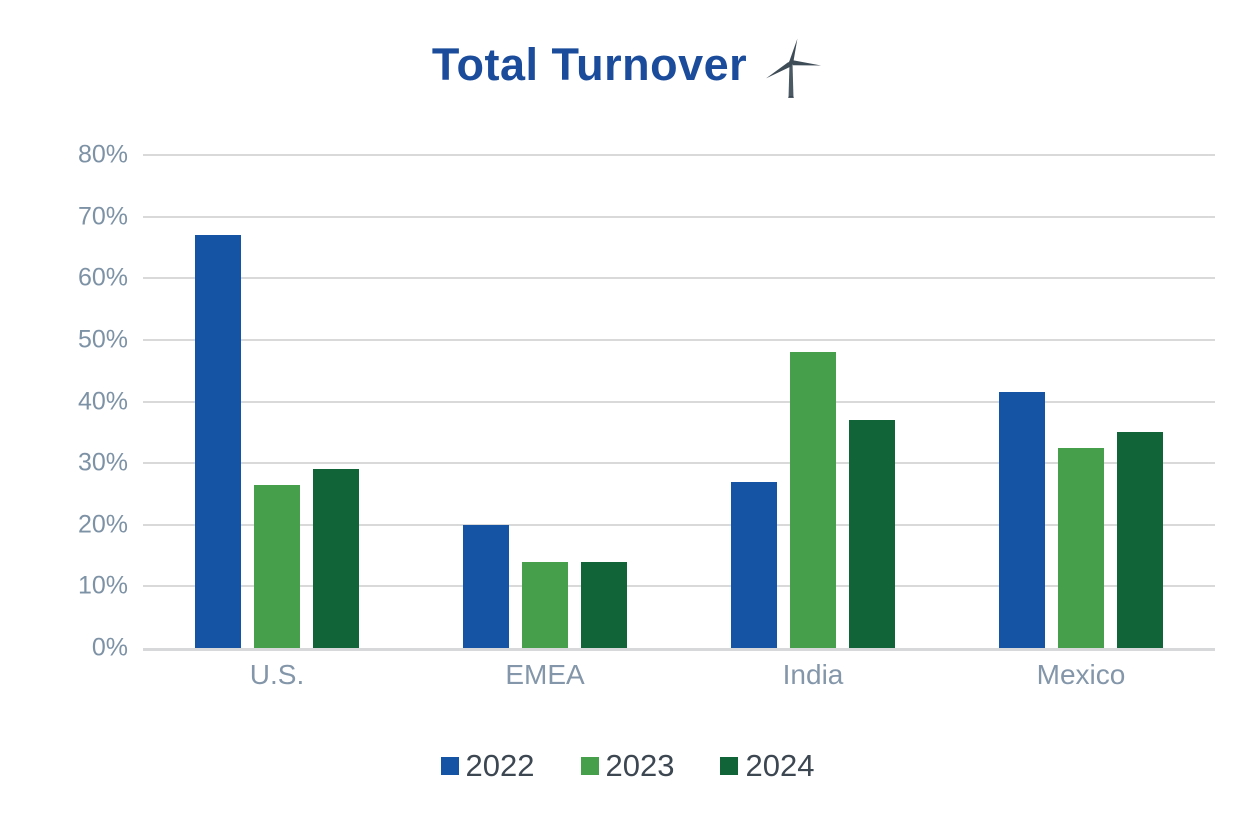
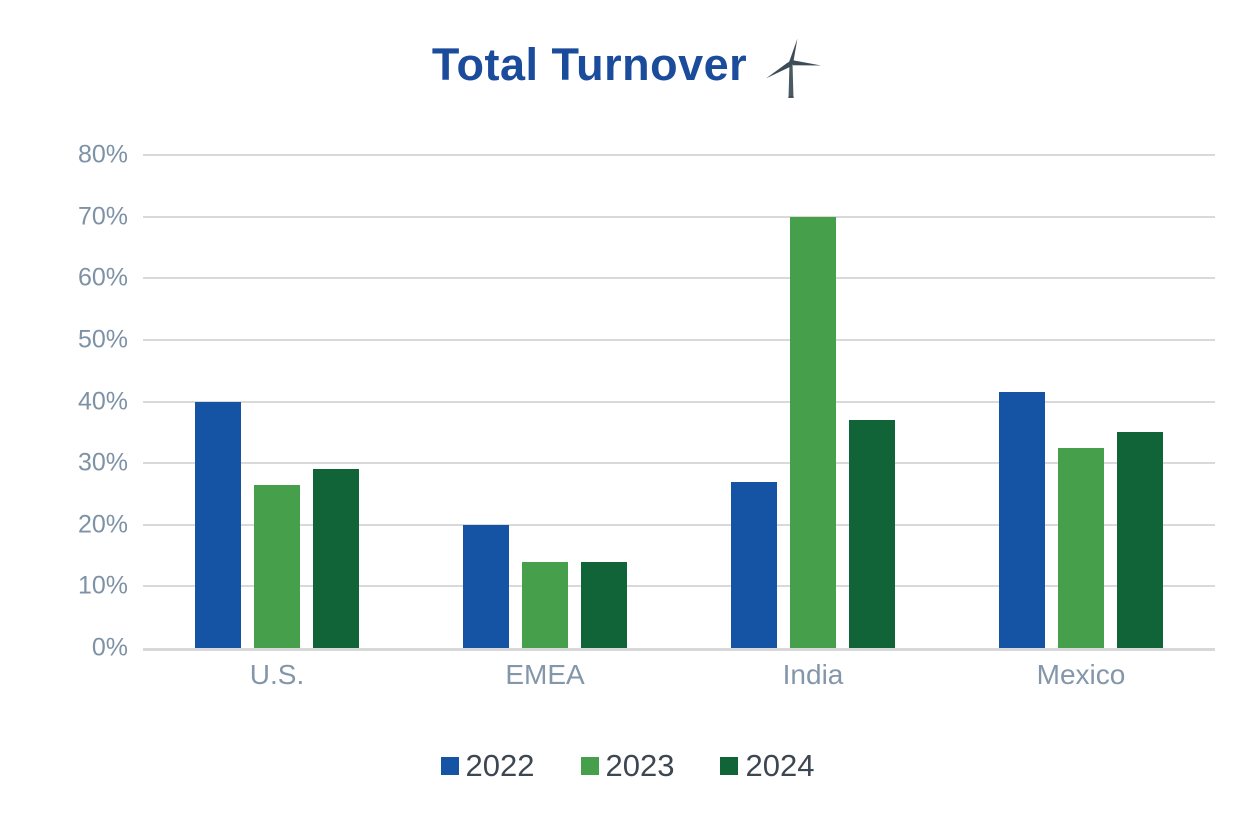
2022/U.S.: 67% -> 40%
2023/India: 48% -> 70%
